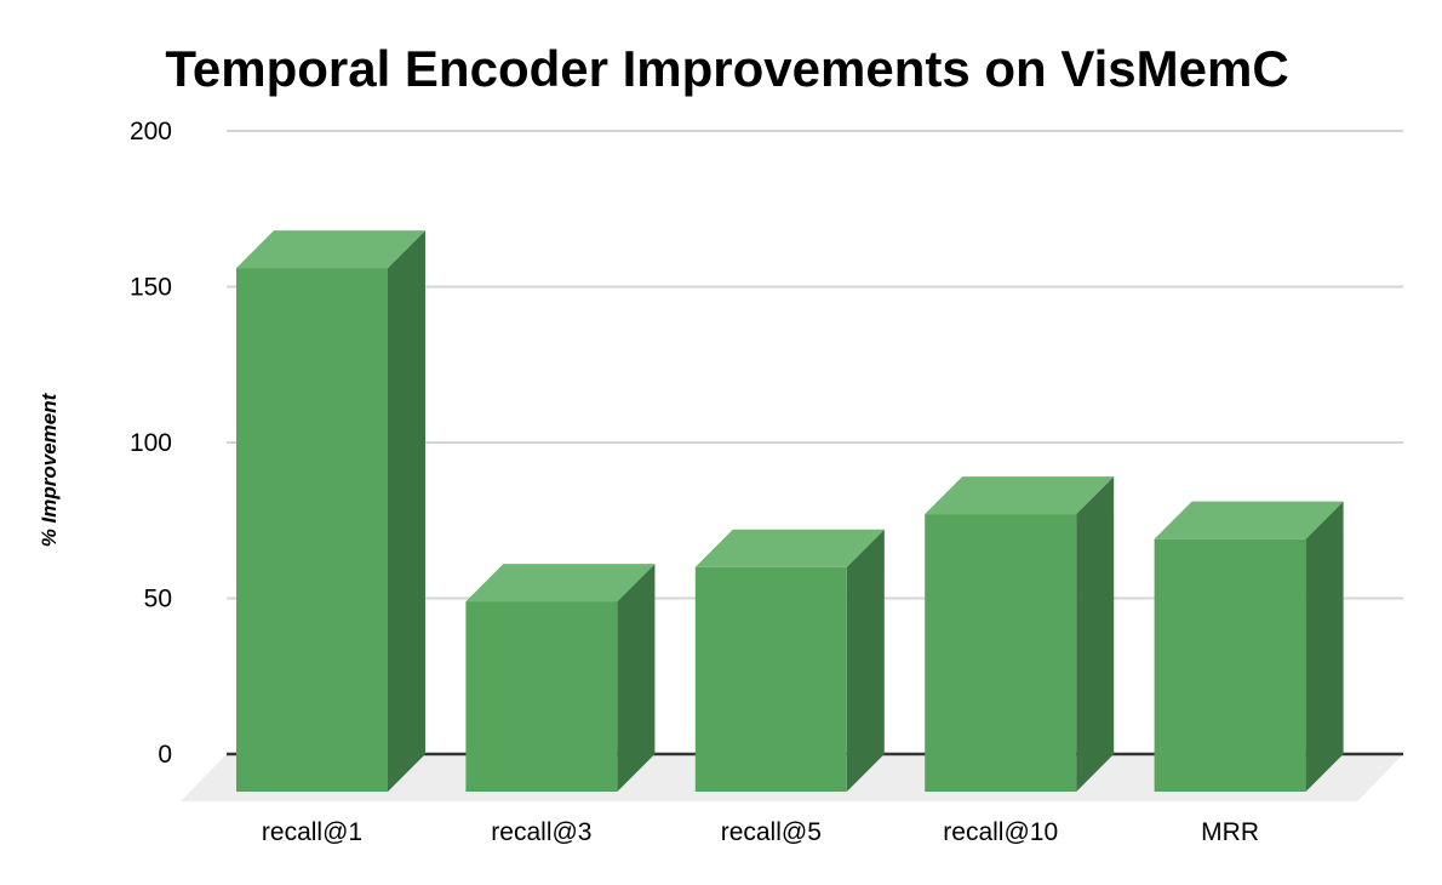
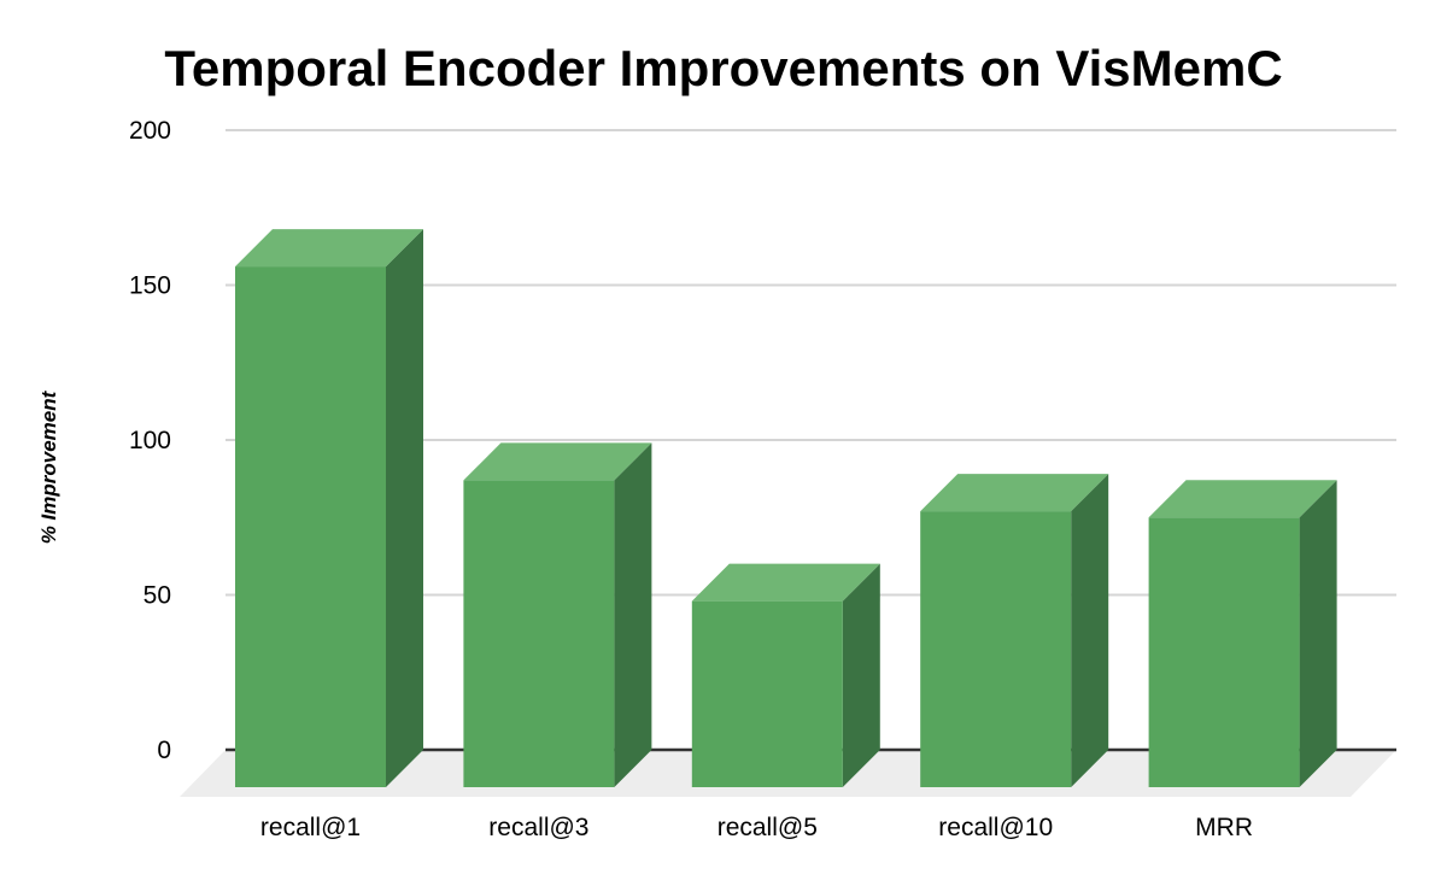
recall@3: 49 -> 87
recall@5: 60 -> 48
MRR: 69 -> 75
